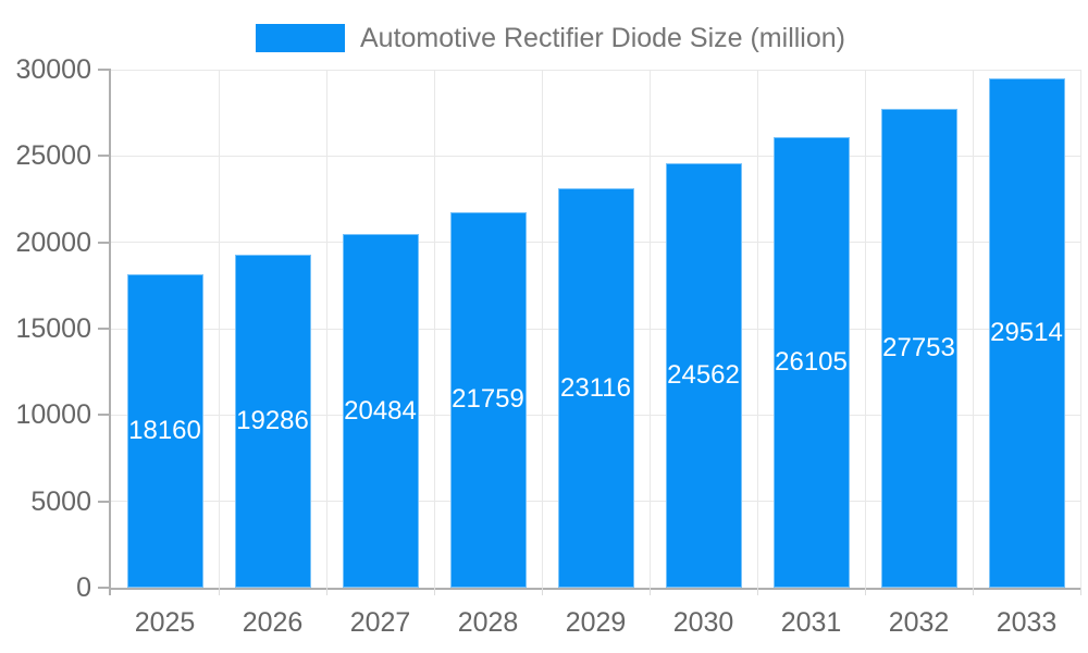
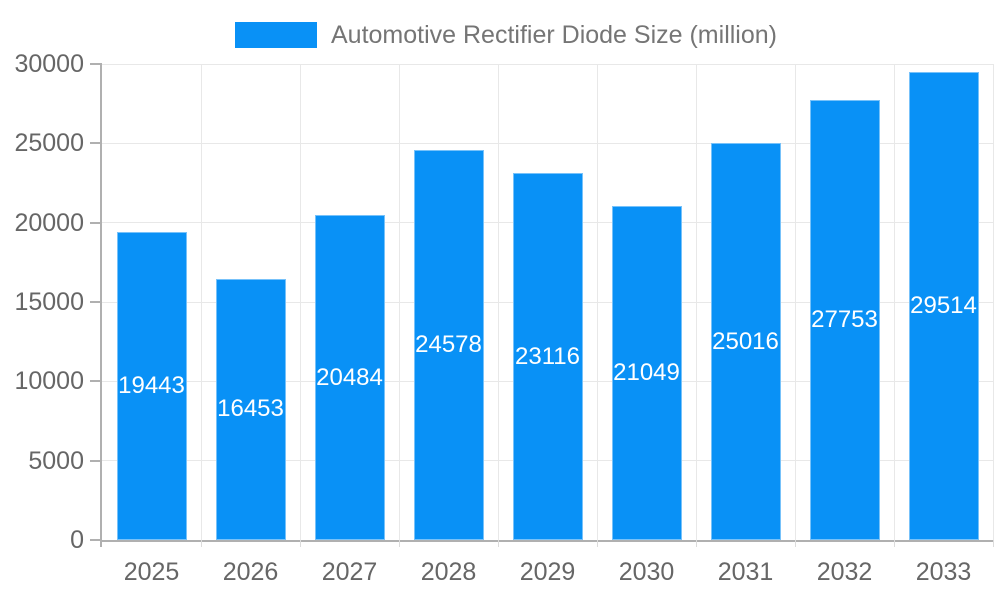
2025: 18160 -> 19443
2026: 19286 -> 16453
2028: 21759 -> 24578
2030: 24562 -> 21049
2031: 26105 -> 25016
